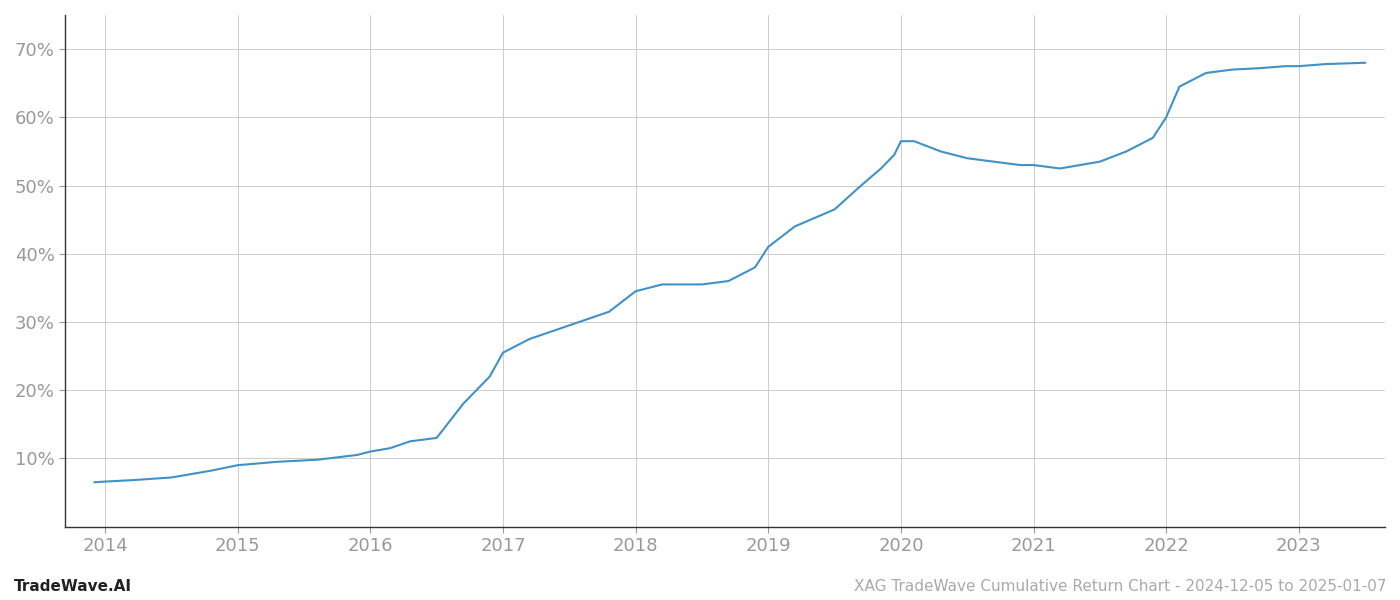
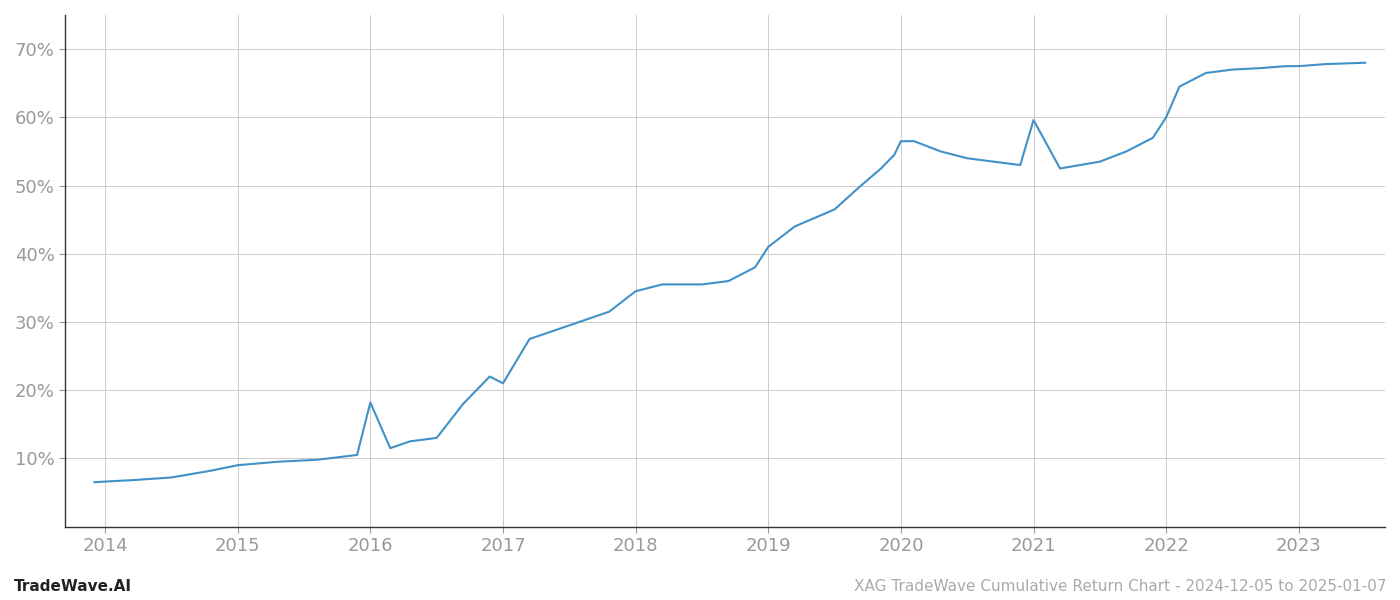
2016: 11.0% -> 18.2%
2017: 25.5% -> 21.0%
2021: 53.0% -> 59.6%
